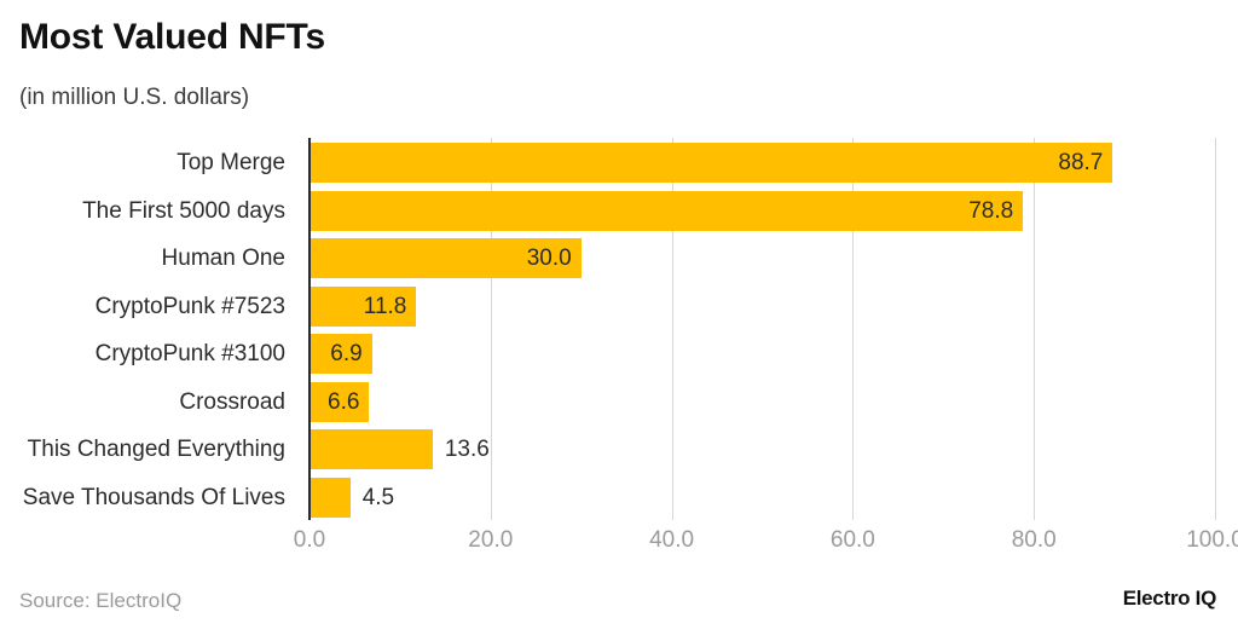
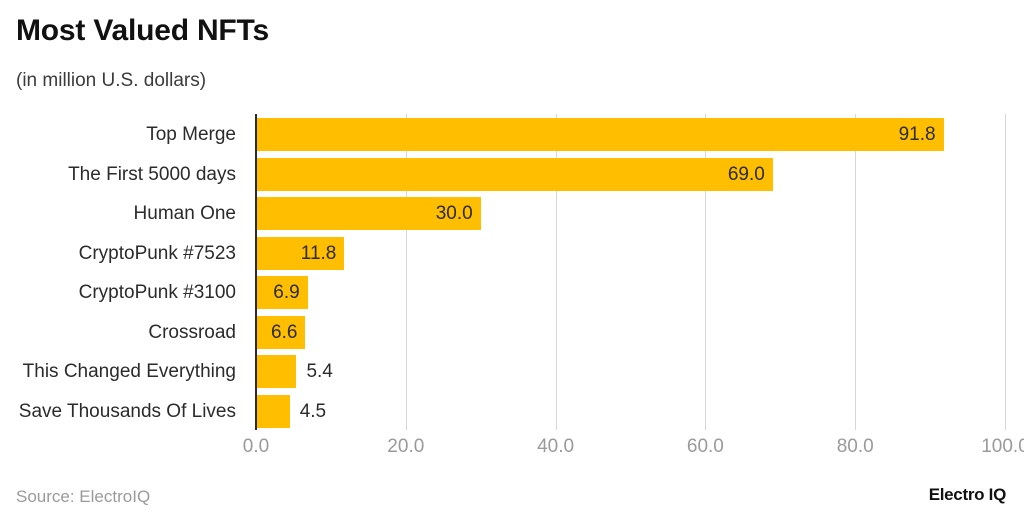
Top Merge: 88.7 -> 91.8
The First 5000 days: 78.8 -> 69.0
This Changed Everything: 13.6 -> 5.4
